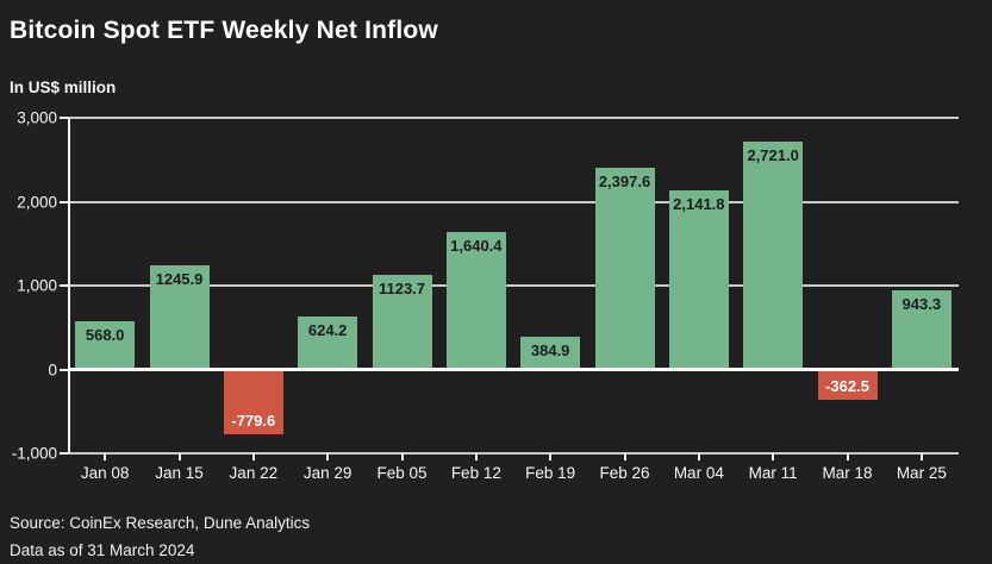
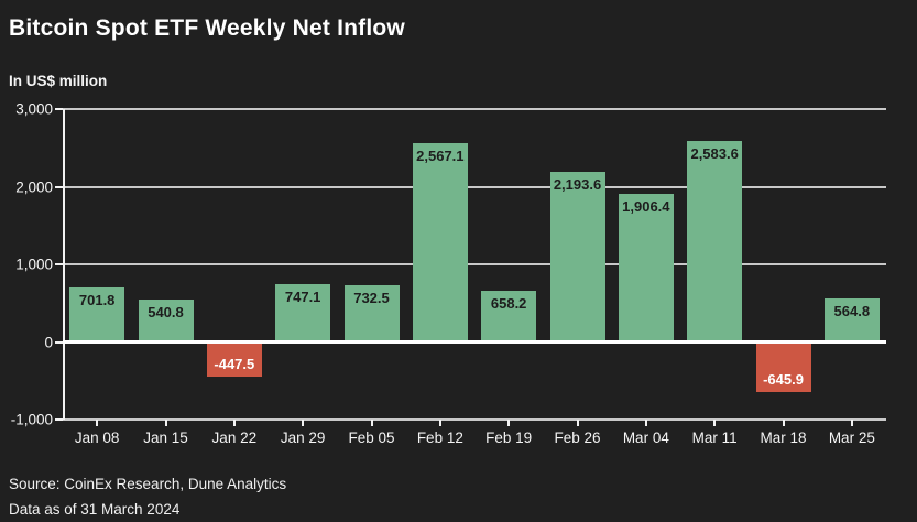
Jan 08: 568.0 -> 701.8
Jan 15: 1245.9 -> 540.8
Jan 22: -779.6 -> -447.5
Jan 29: 624.2 -> 747.1
Feb 05: 1123.7 -> 732.5
Feb 12: 1,640.4 -> 2,567.1
Feb 19: 384.9 -> 658.2
Feb 26: 2,397.6 -> 2,193.6
Mar 04: 2,141.8 -> 1,906.4
Mar 11: 2,721.0 -> 2,583.6
Mar 18: -362.5 -> -645.9
Mar 25: 943.3 -> 564.8
